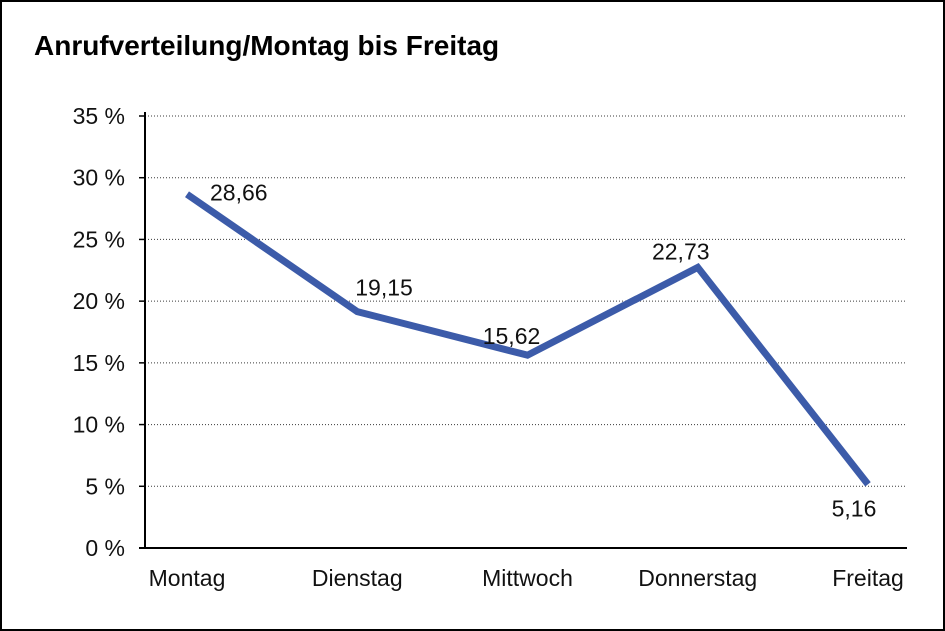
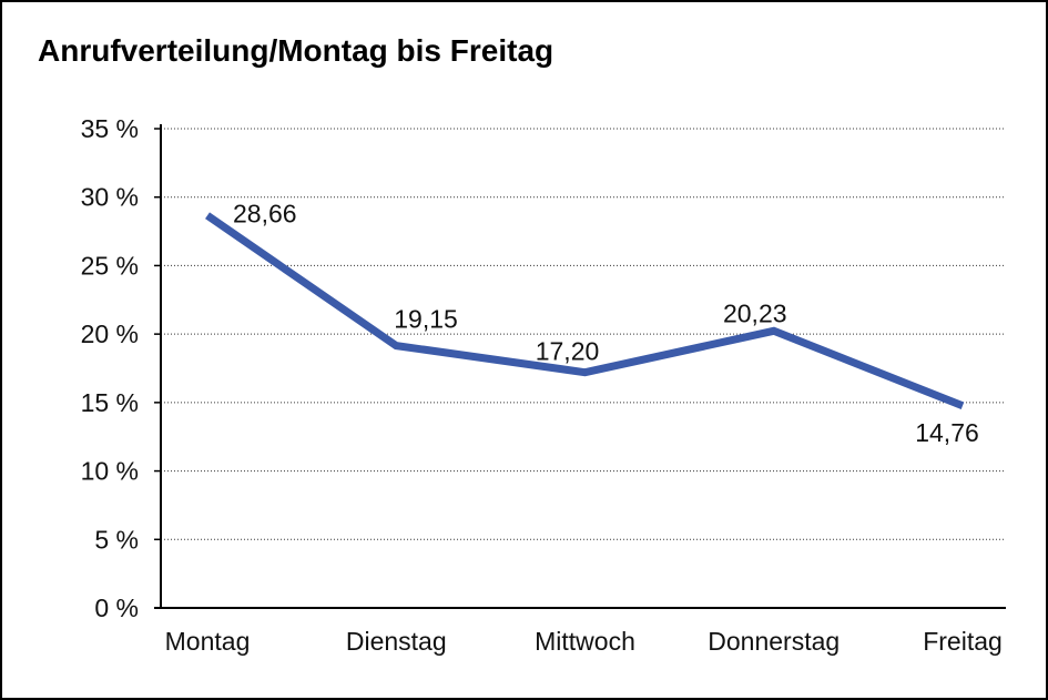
Mittwoch: 15,62 -> 17,20
Donnerstag: 22,73 -> 20,23
Freitag: 5,16 -> 14,76
